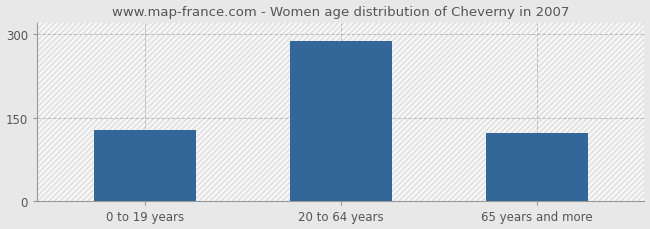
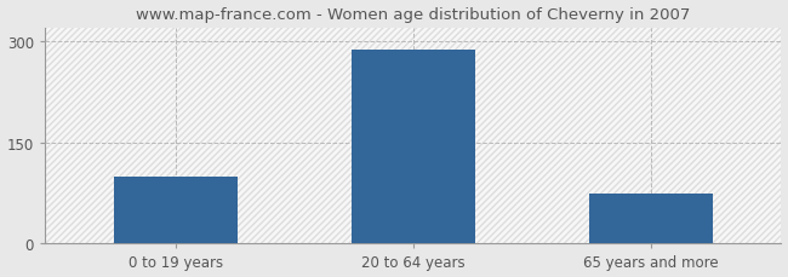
0 to 19 years: 128 -> 100
65 years and more: 122 -> 74
